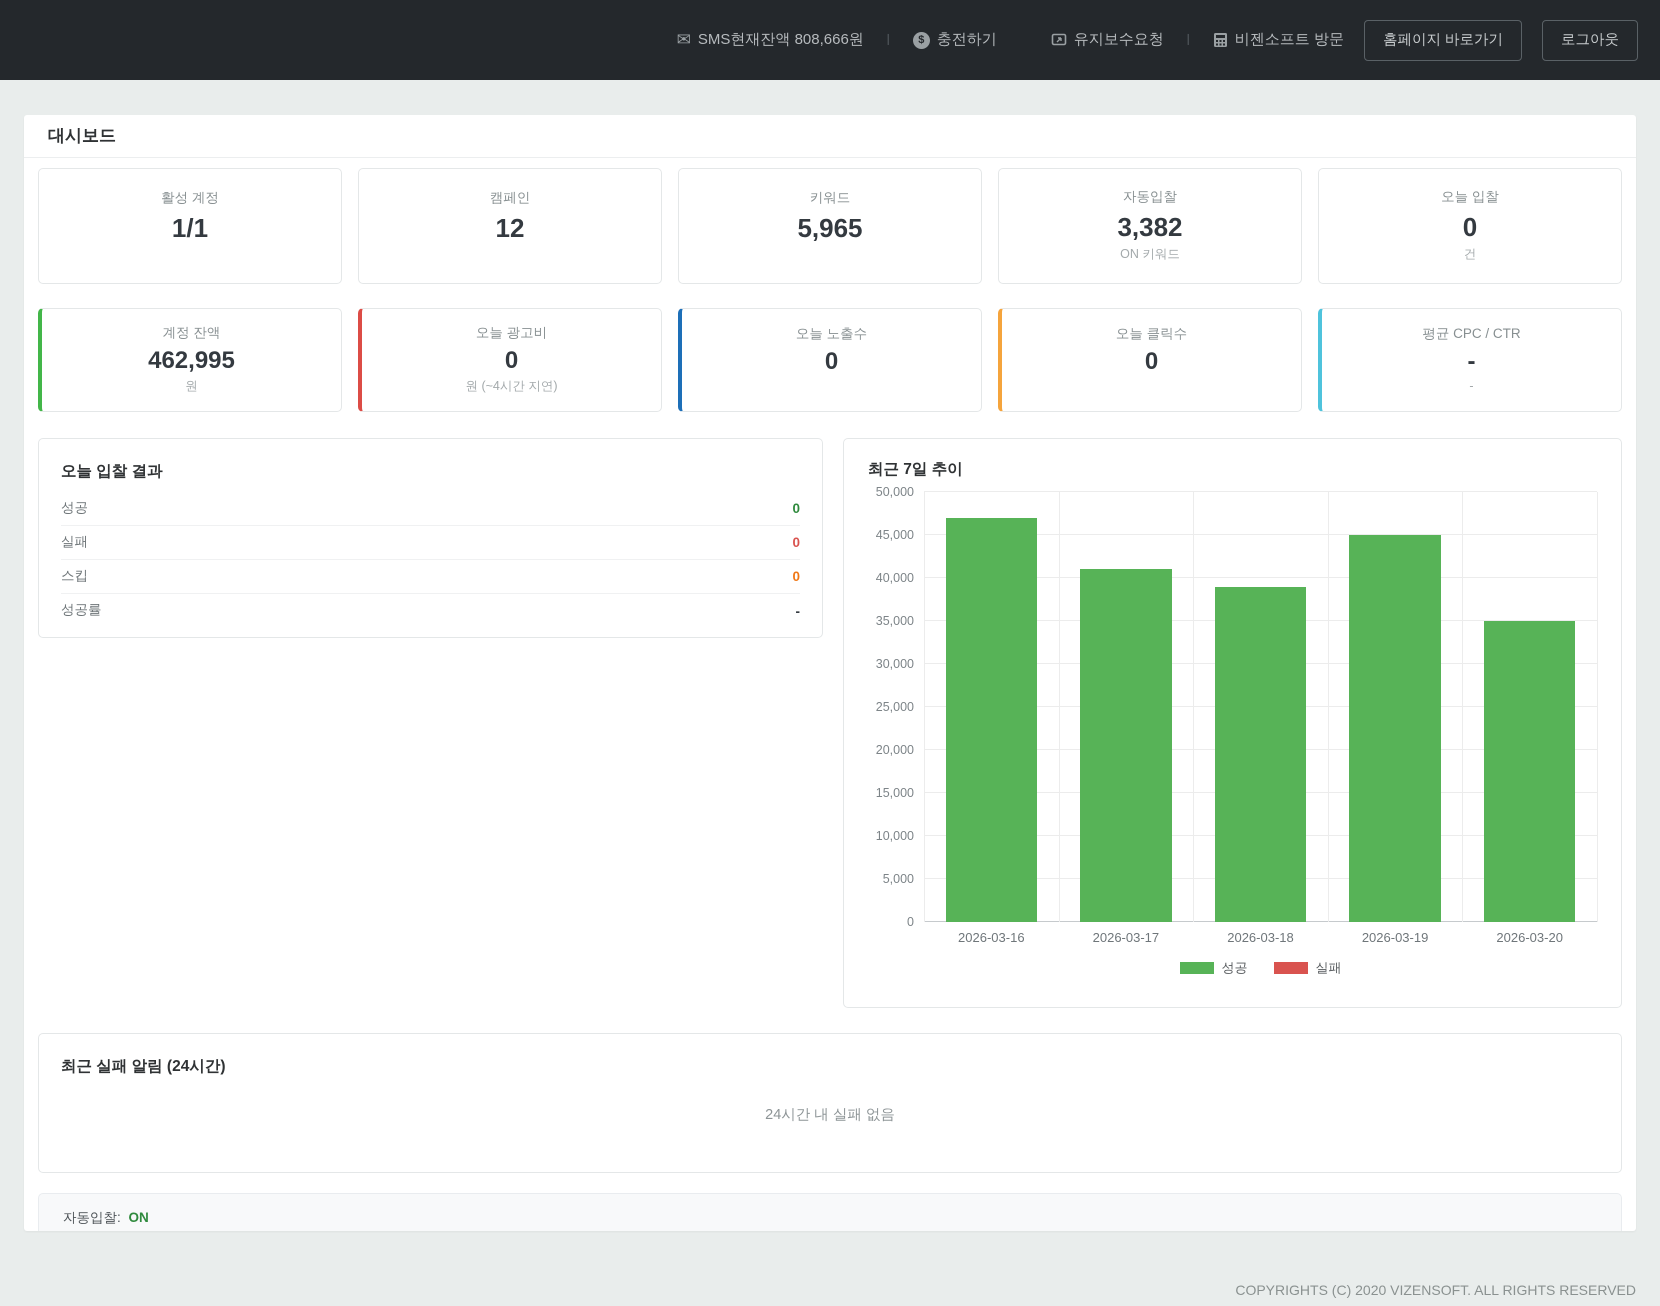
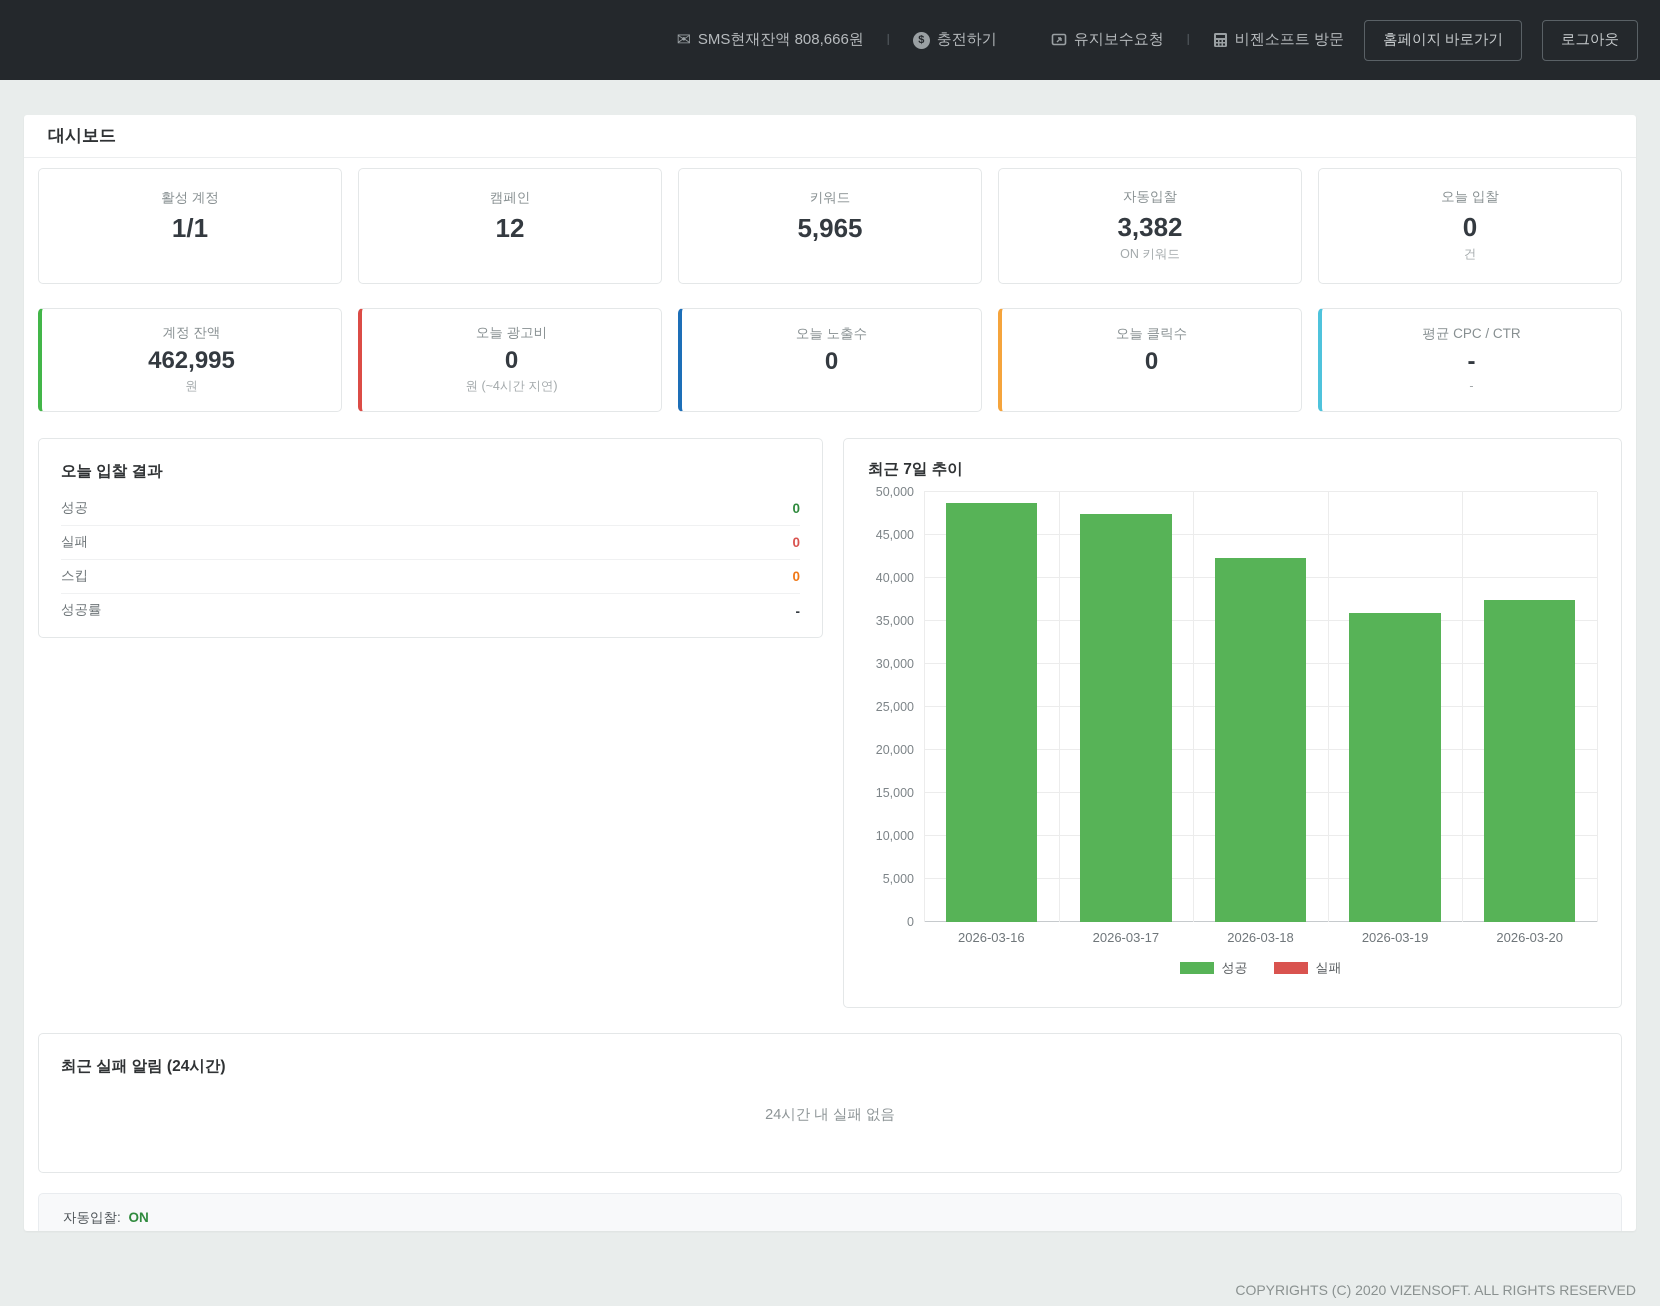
성공/2026-03-16: 47000 -> 49000
성공/2026-03-17: 41000 -> 48000
성공/2026-03-18: 39000 -> 42000
성공/2026-03-19: 45000 -> 36000
성공/2026-03-20: 35000 -> 38000
